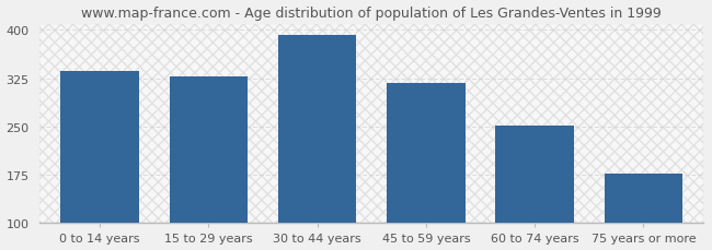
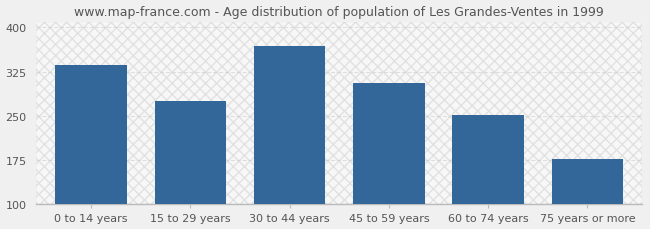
15 to 29 years: 328 -> 276
30 to 44 years: 392 -> 368
45 to 59 years: 318 -> 306
